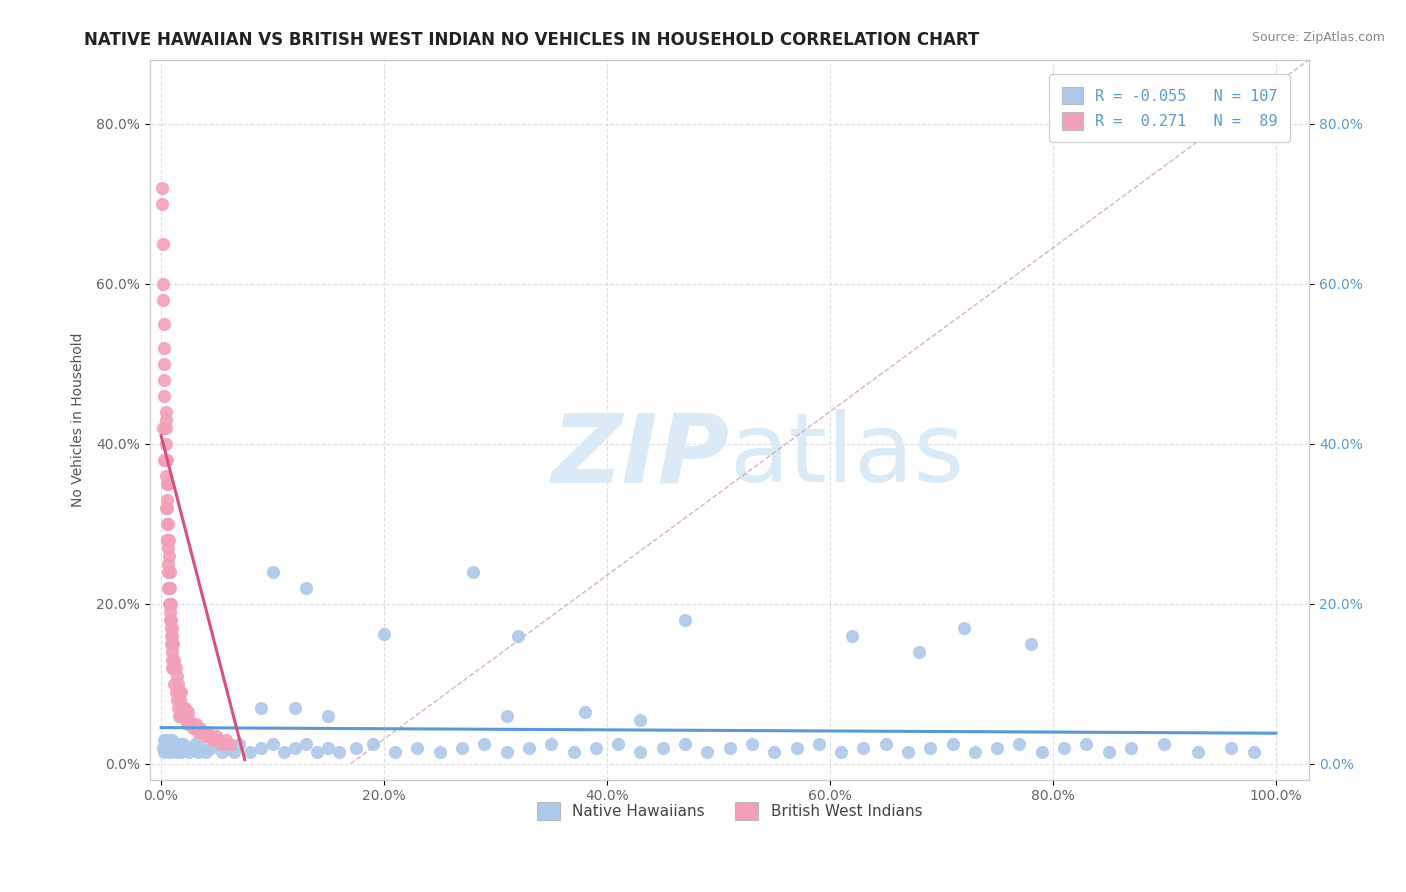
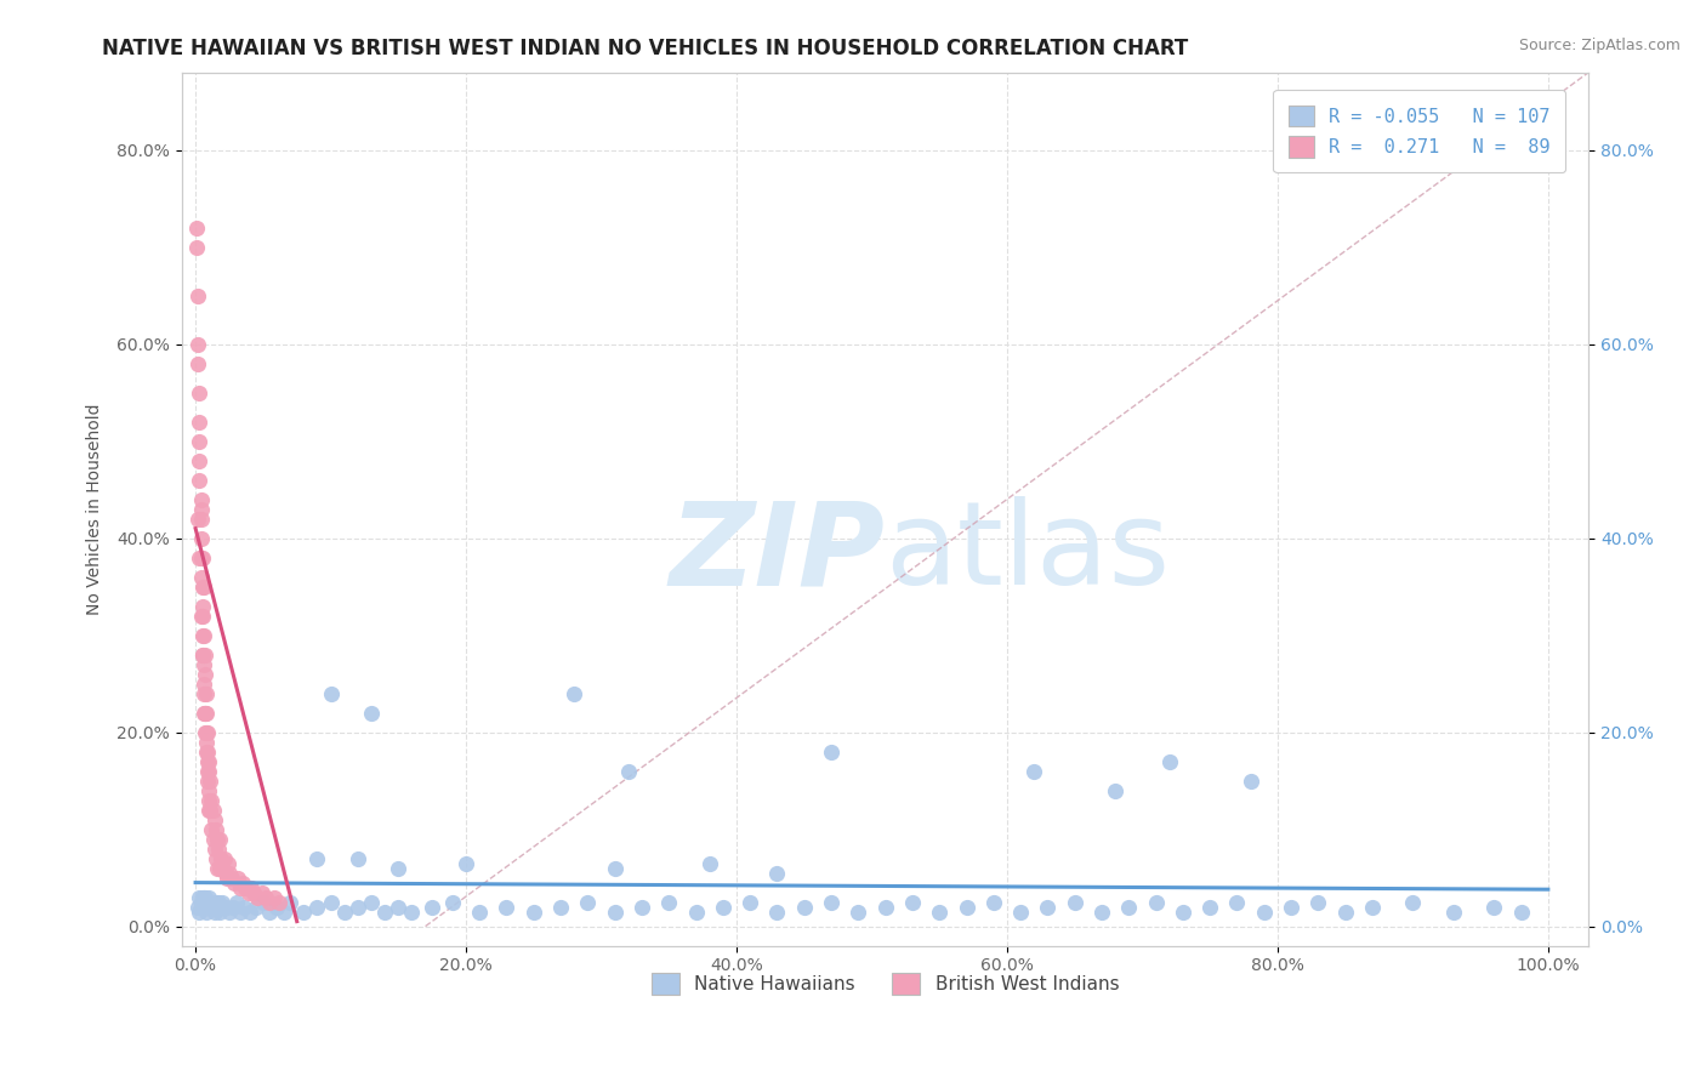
Native Hawaiians/20.0%: 16.2% -> 6.5%
